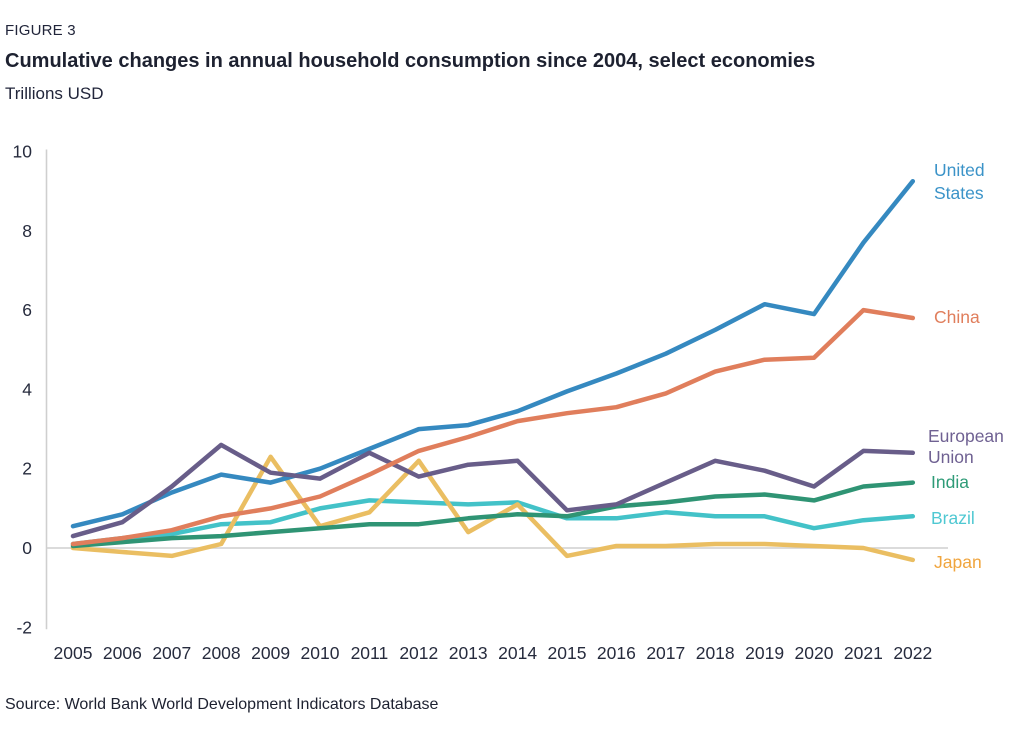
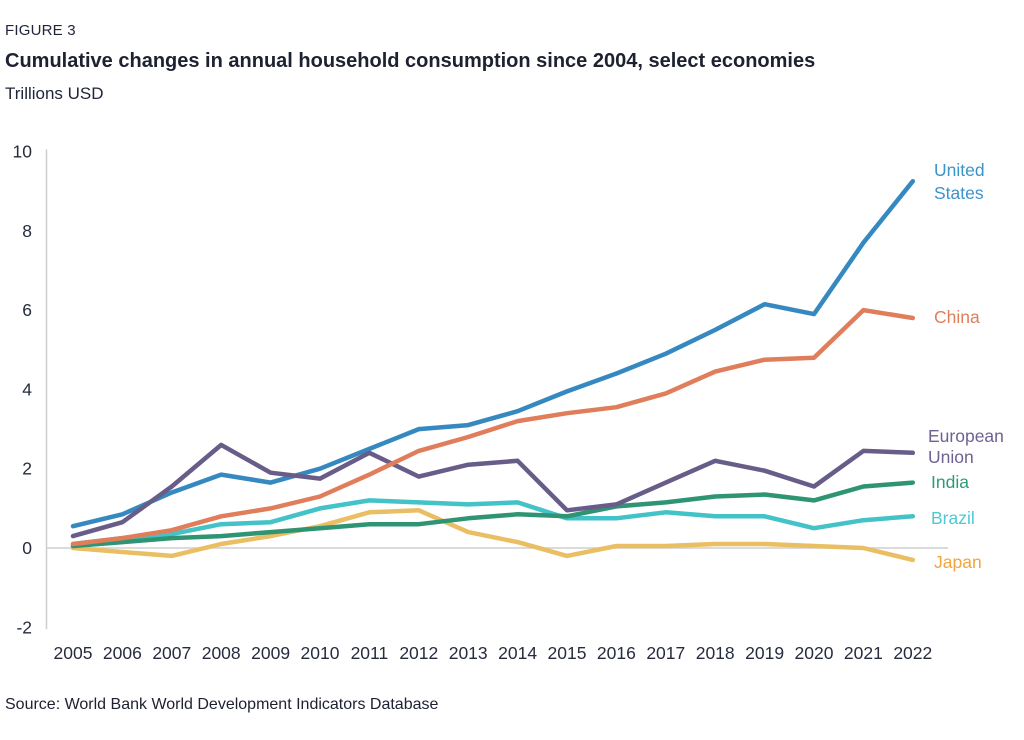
Japan/2009: 2.3 -> 0.3
Japan/2012: 2.2 -> 0.9
Japan/2014: 1.1 -> 0.1
